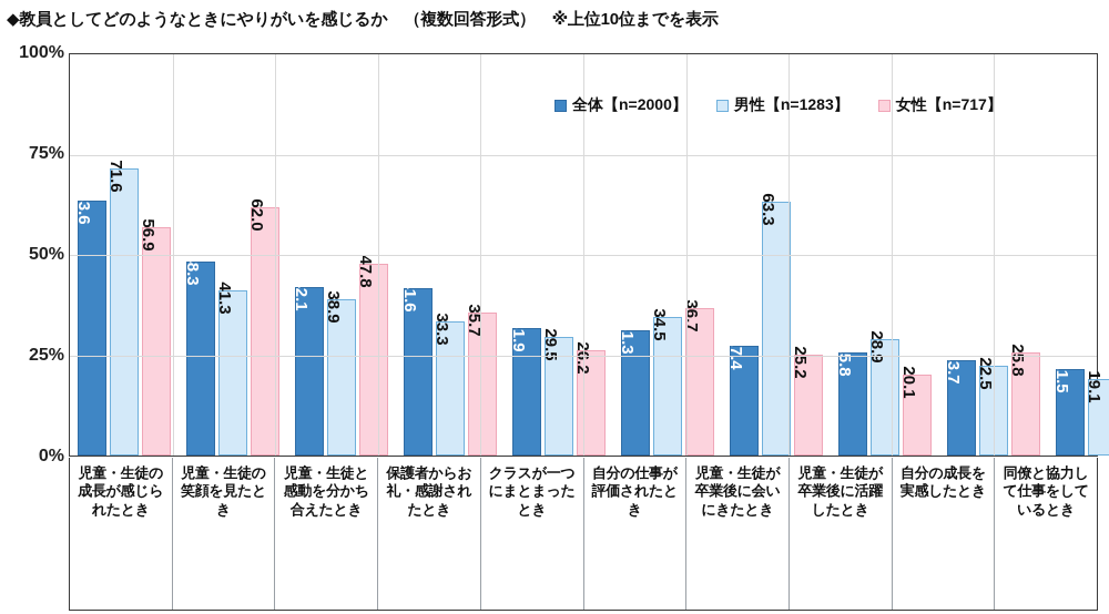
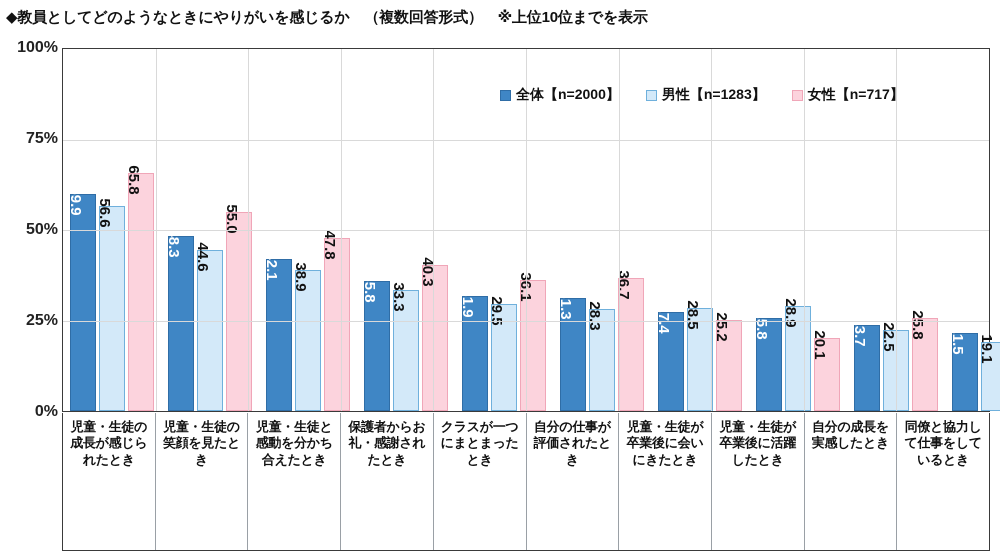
全体【n=2000】/児童・生徒の成長が感じられたとき: 63.6 -> 59.9
男性【n=1283】/児童・生徒の成長が感じられたとき: 71.6 -> 56.6
女性【n=717】/児童・生徒の成長が感じられたとき: 56.9 -> 65.8
男性【n=1283】/児童・生徒の笑顔を見たとき: 41.3 -> 44.6
女性【n=717】/児童・生徒の笑顔を見たとき: 62.0 -> 55.0
全体【n=2000】/保護者からお礼・感謝されたとき: 41.6 -> 35.8
女性【n=717】/保護者からお礼・感謝されたとき: 35.7 -> 40.3
女性【n=717】/クラスが一つにまとまったとき: 26.2 -> 36.1
男性【n=1283】/自分の仕事が評価されたとき: 34.5 -> 28.3
男性【n=1283】/児童・生徒が卒業後に会いにきたとき: 63.3 -> 28.5
